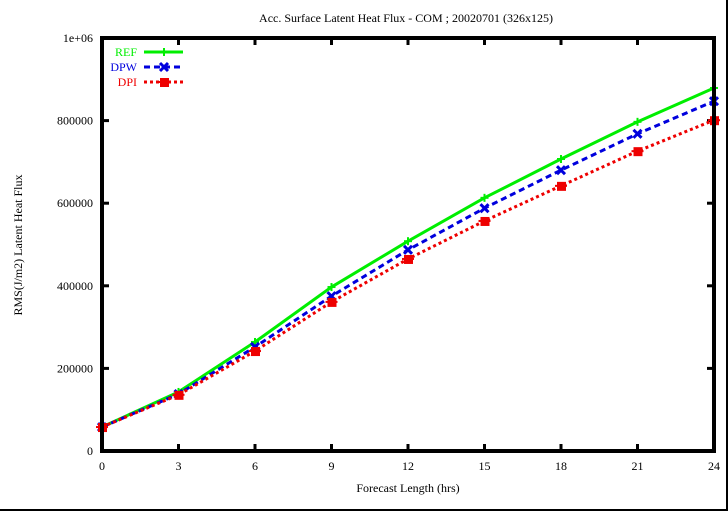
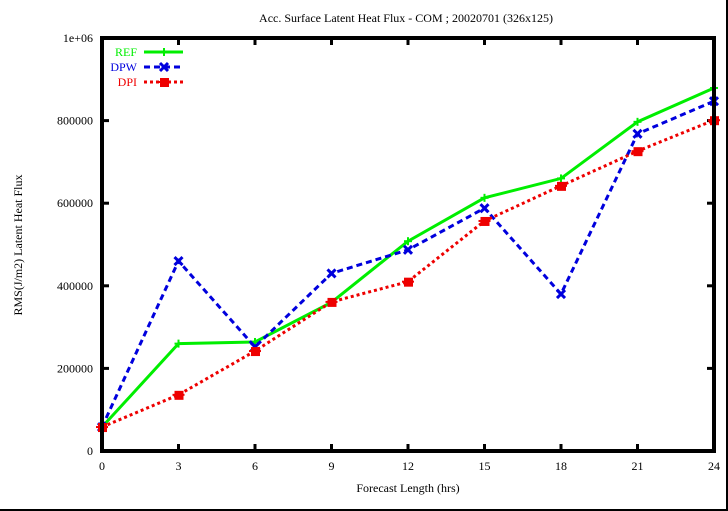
REF/3: 140000 -> 260000
DPW/3: 140000 -> 460000
REF/9: 400000 -> 360000
DPW/9: 380000 -> 430000
DPI/12: 460000 -> 410000
REF/18: 710000 -> 660000
DPW/18: 680000 -> 380000
